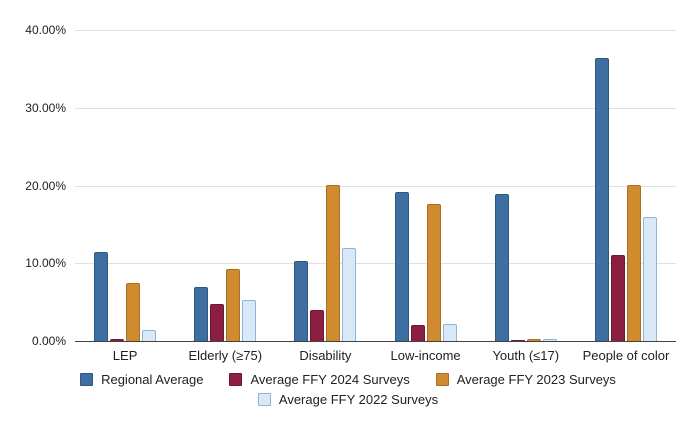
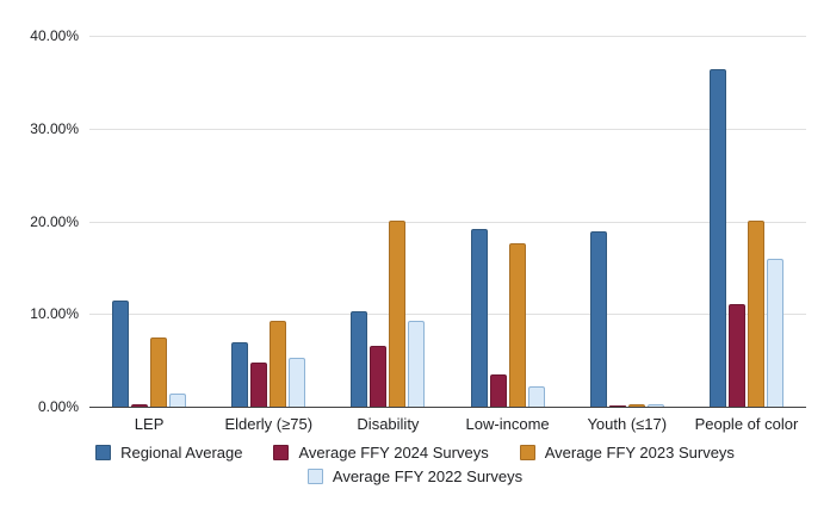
Average FFY 2024 Surveys/Disability: 4% -> 7%
Average FFY 2022 Surveys/Disability: 12% -> 9%
Average FFY 2024 Surveys/Low-income: 2% -> 4%
